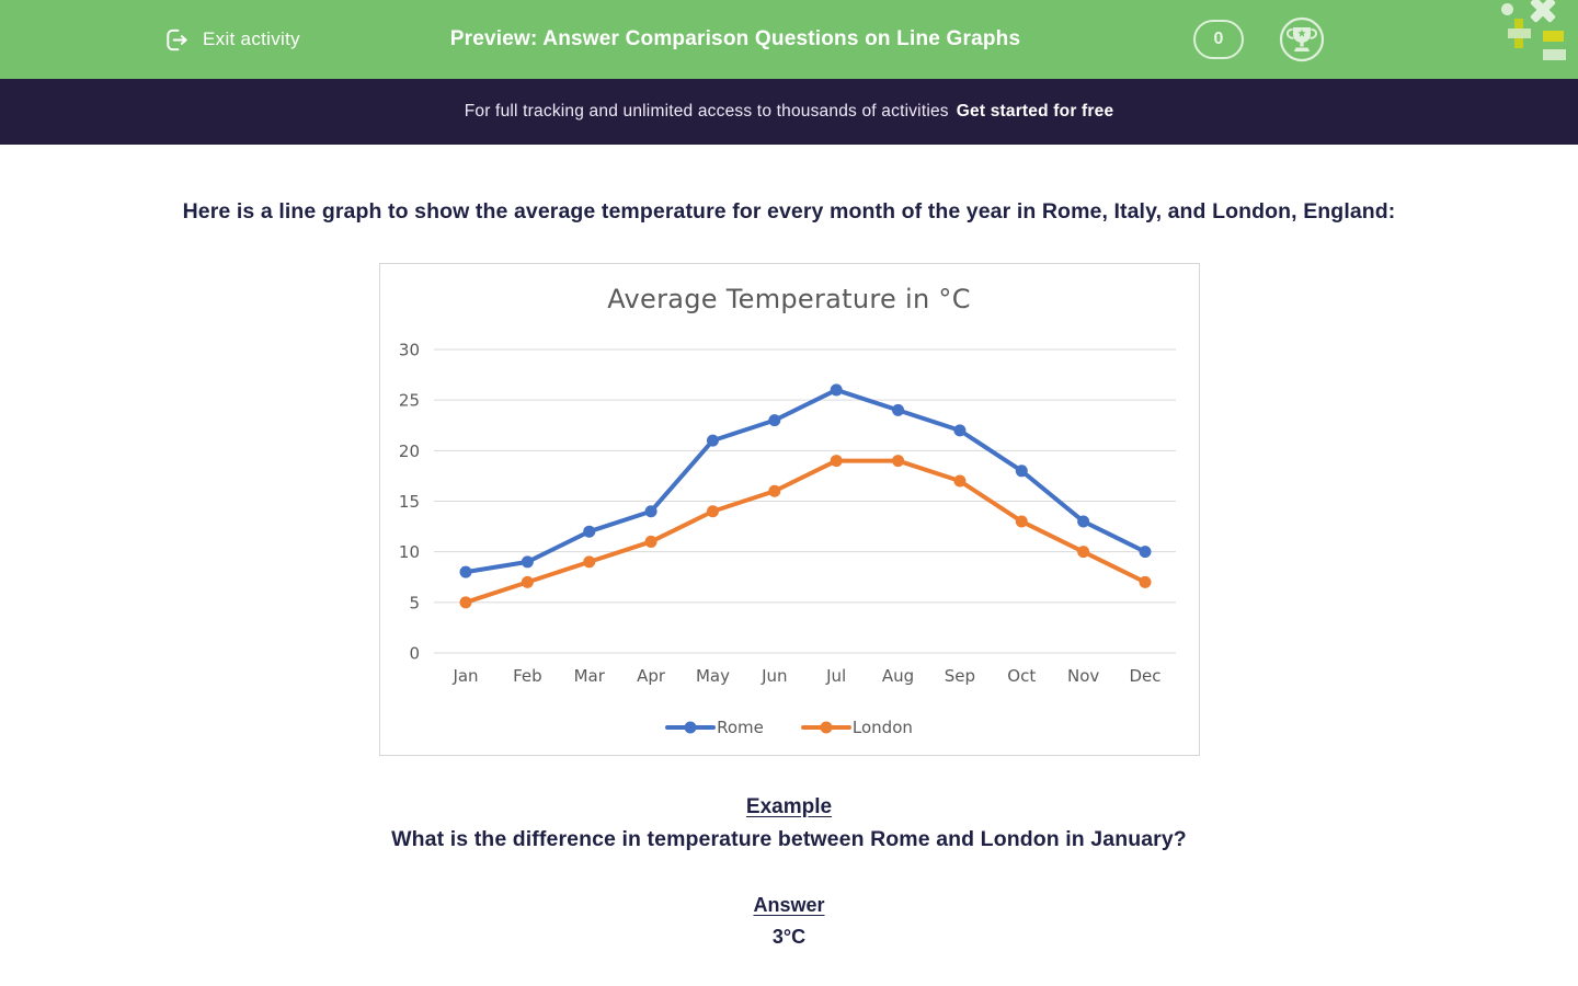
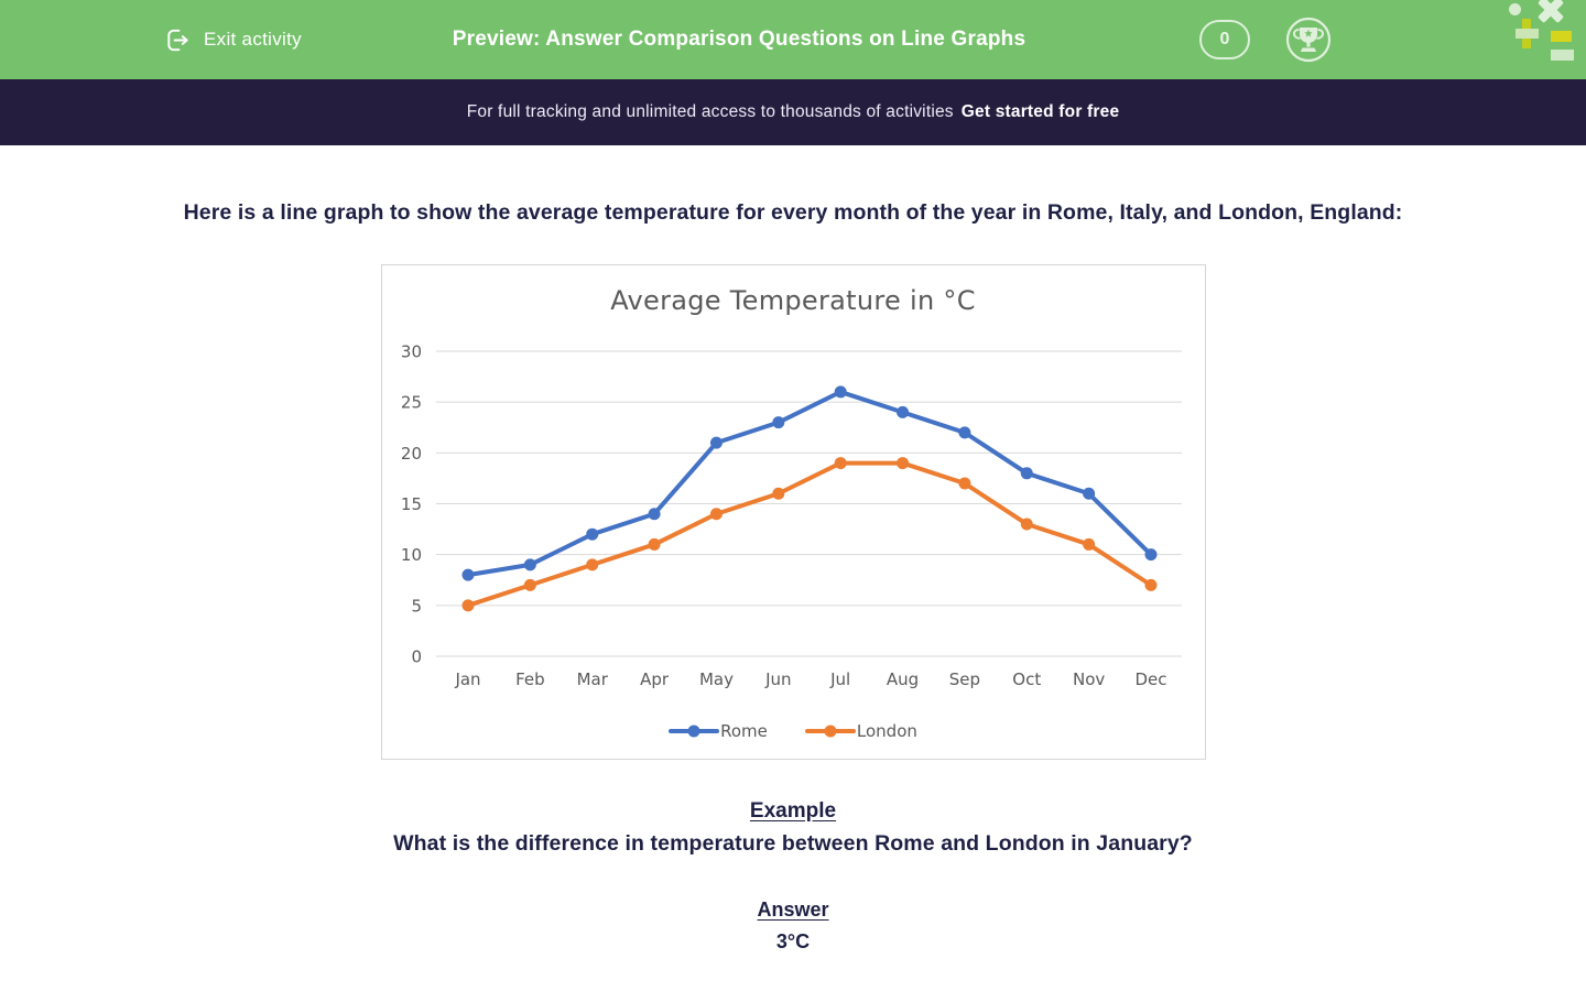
Rome/Nov: 13 -> 16
London/Nov: 10 -> 11
